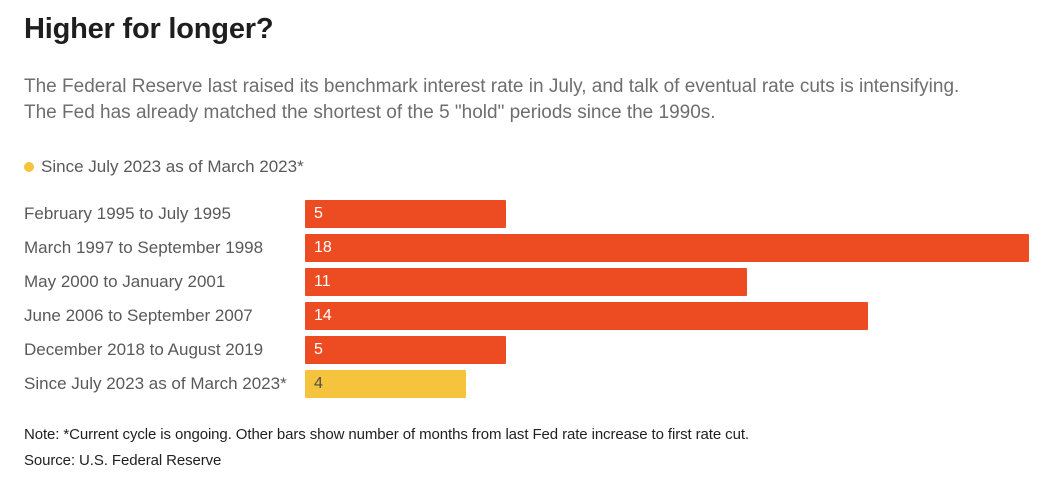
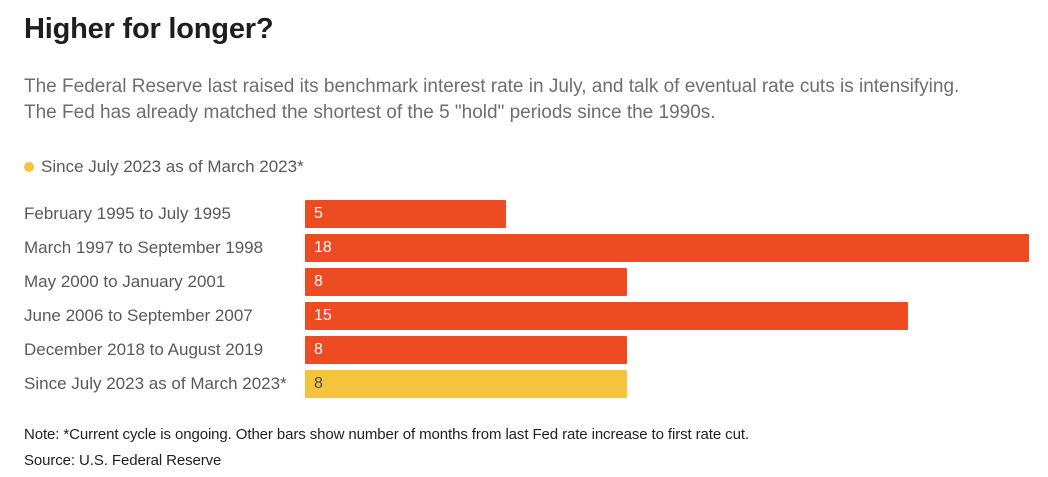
May 2000 to January 2001: 11 -> 8
June 2006 to September 2007: 14 -> 15
December 2018 to August 2019: 5 -> 8
Since July 2023 as of March 2023*: 4 -> 8
